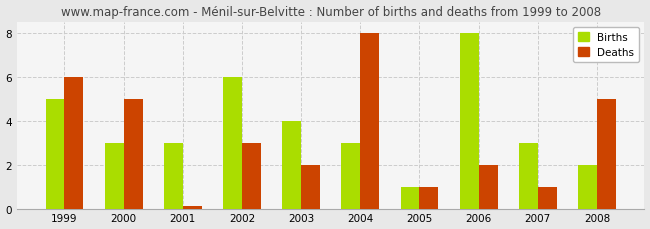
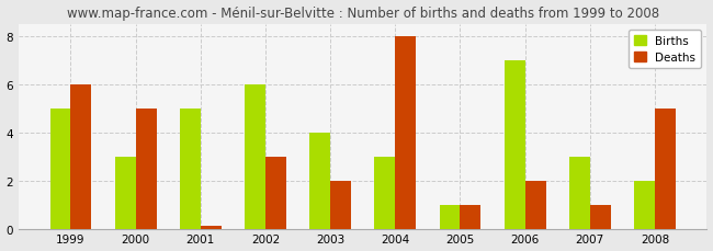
Births/2001: 3 -> 5
Births/2006: 8 -> 7
